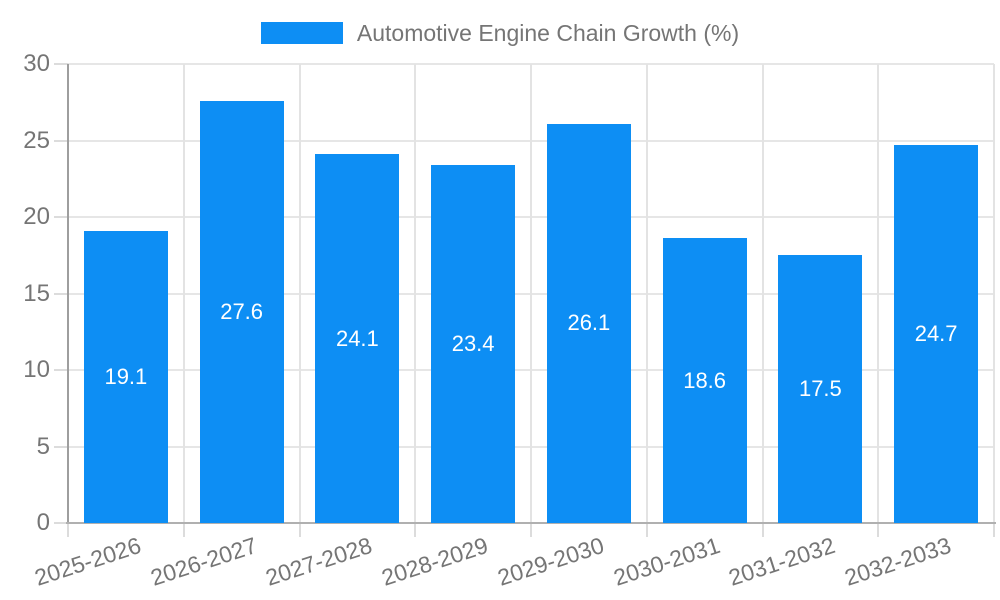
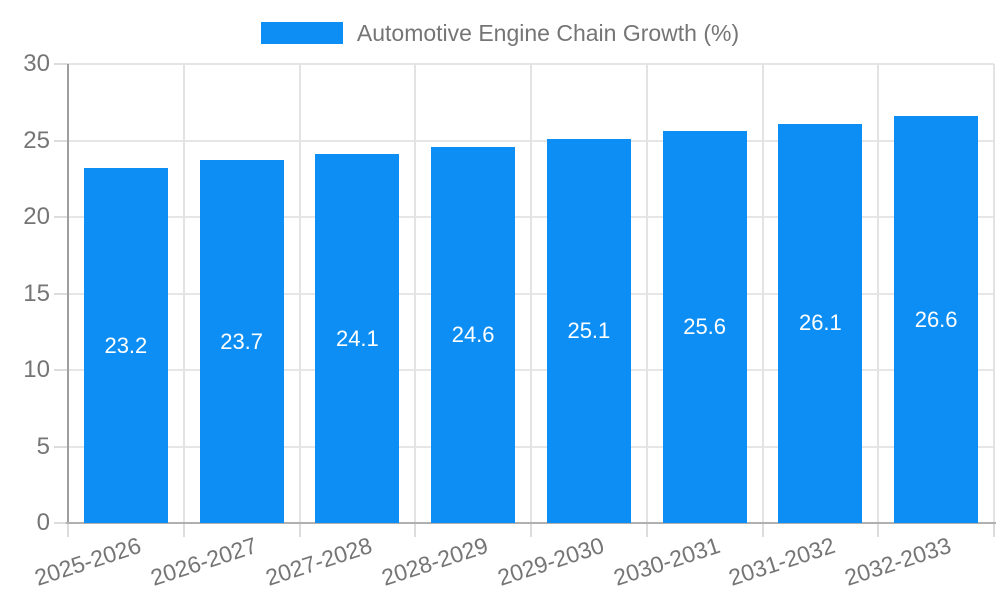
2025-2026: 19.1 -> 23.2
2026-2027: 27.6 -> 23.7
2028-2029: 23.4 -> 24.6
2029-2030: 26.1 -> 25.1
2030-2031: 18.6 -> 25.6
2031-2032: 17.5 -> 26.1
2032-2033: 24.7 -> 26.6
